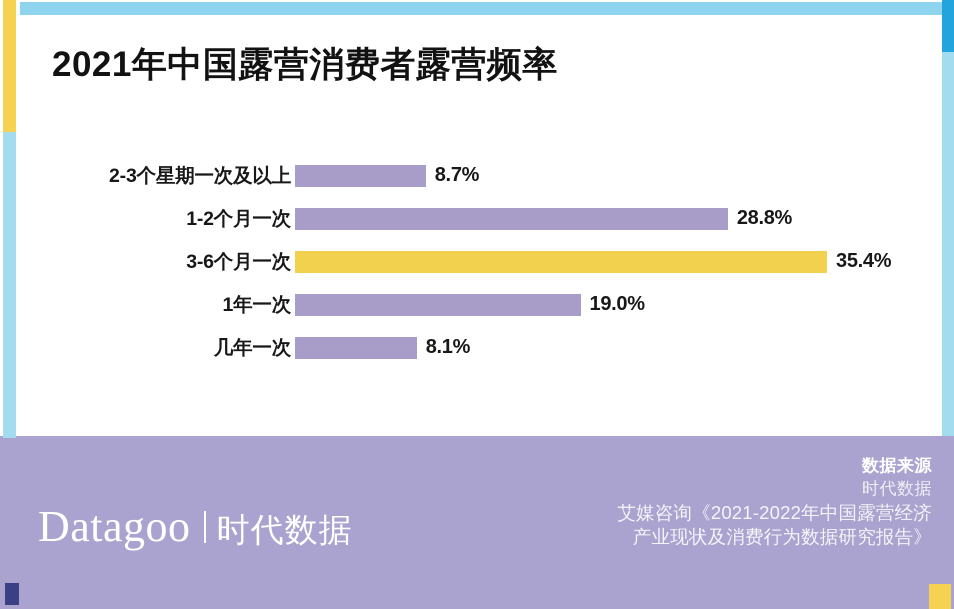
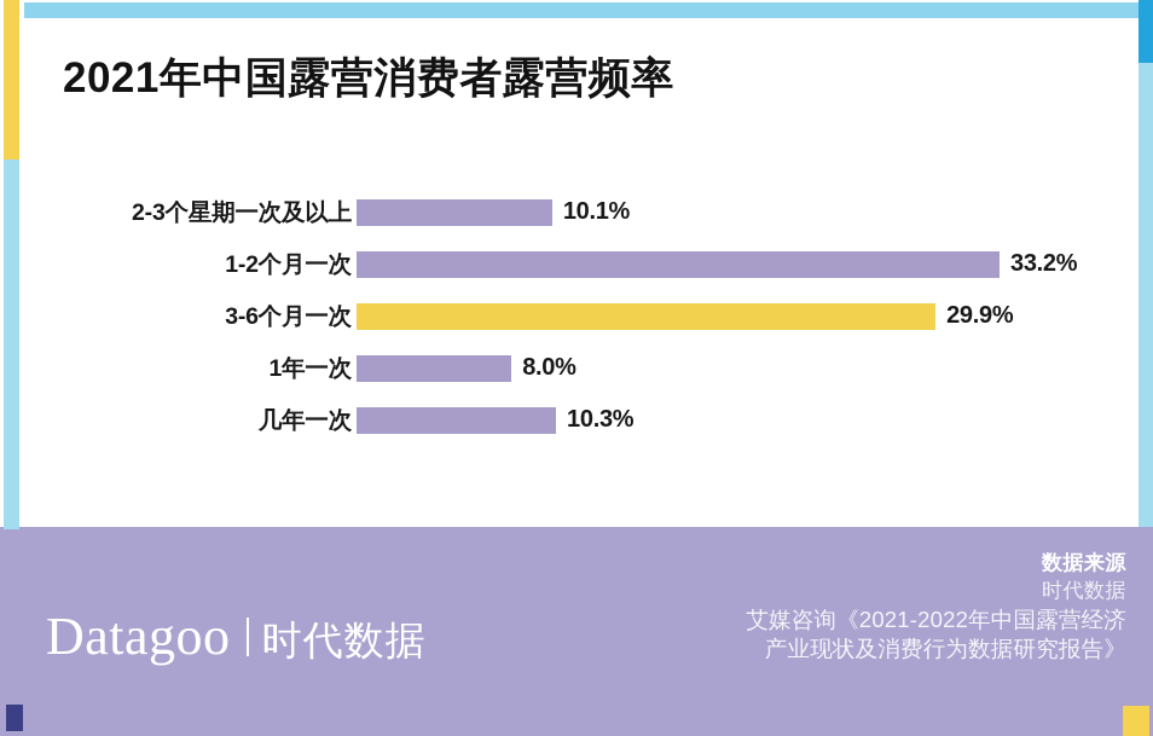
2-3个星期一次及以上: 8.7% -> 10.1%
1-2个月一次: 28.8% -> 33.2%
3-6个月一次: 35.4% -> 29.9%
1年一次: 19.0% -> 8.0%
几年一次: 8.1% -> 10.3%
